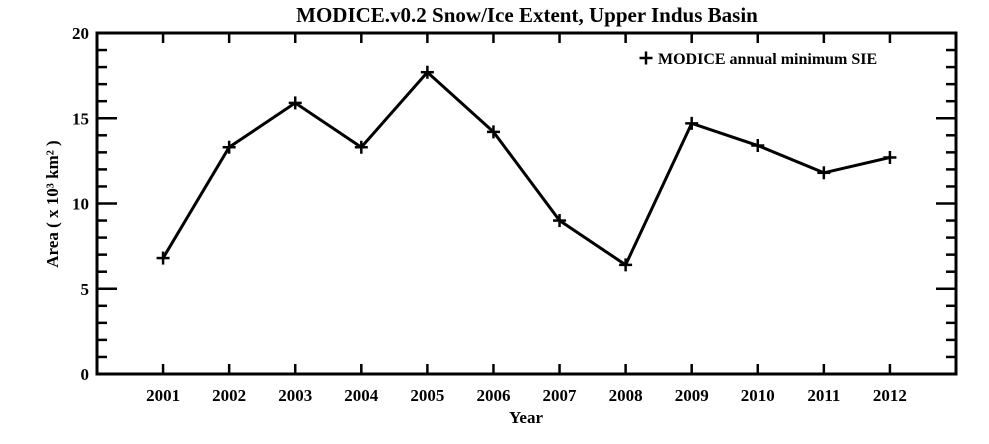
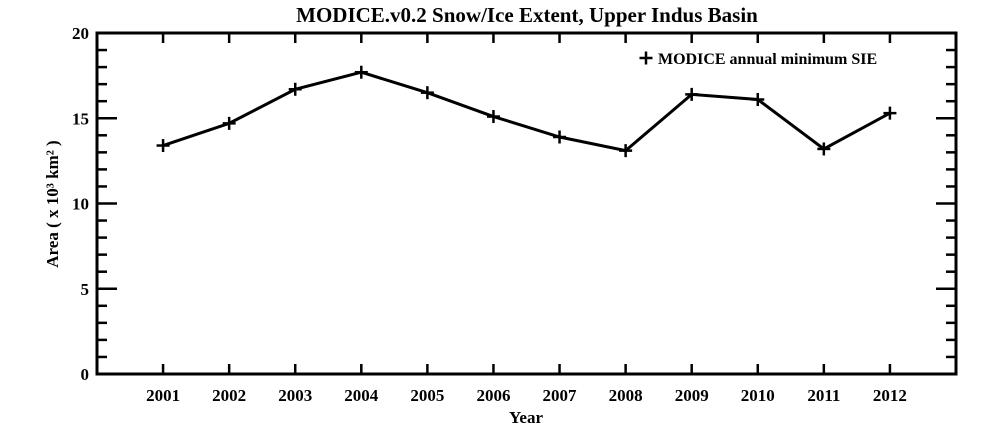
2001: 6.8 -> 13.4
2002: 13.3 -> 14.7
2003: 15.9 -> 16.7
2004: 13.3 -> 17.7
2005: 17.7 -> 16.5
2006: 14.2 -> 15.1
2007: 9.0 -> 13.9
2008: 6.4 -> 13.1
2009: 14.7 -> 16.4
2010: 13.4 -> 16.1
2011: 11.8 -> 13.2
2012: 12.7 -> 15.3
